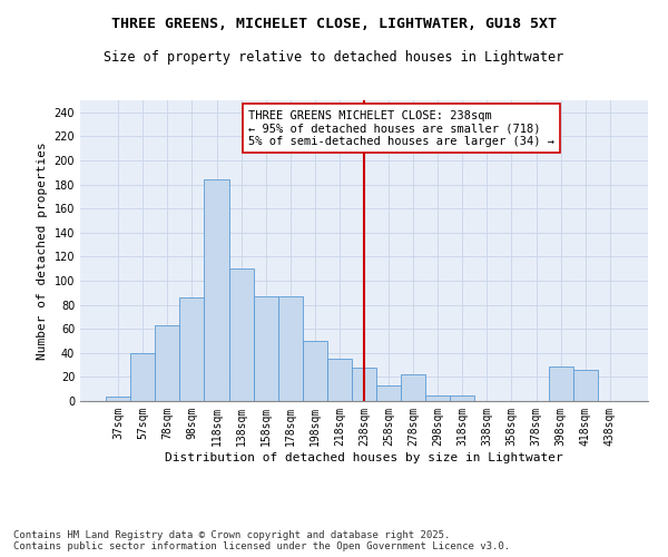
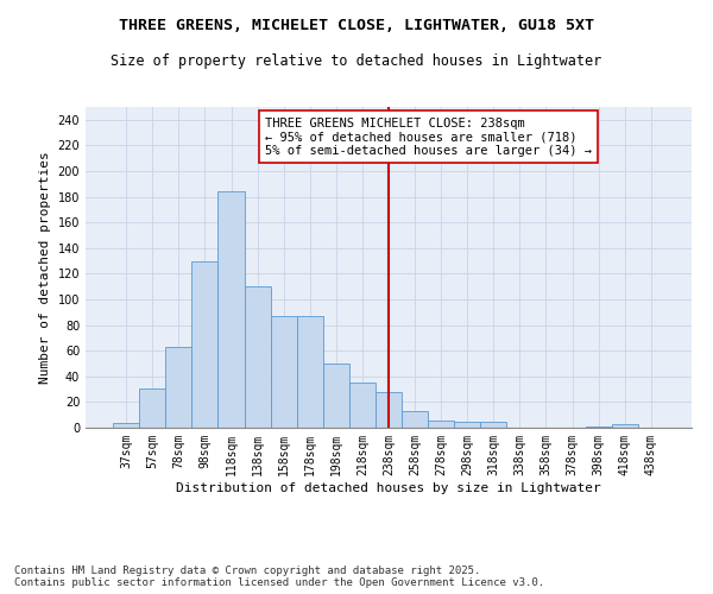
57sqm: 40 -> 31
98sqm: 86 -> 130
278sqm: 22 -> 6
398sqm: 29 -> 1
418sqm: 26 -> 3
